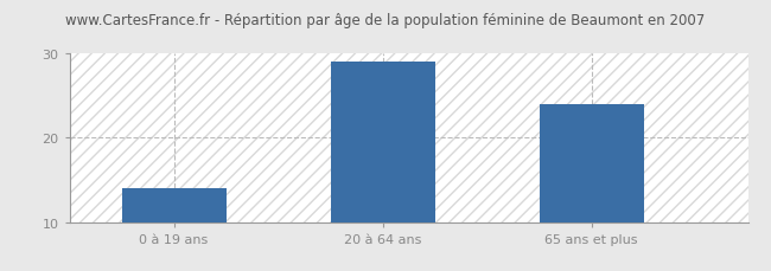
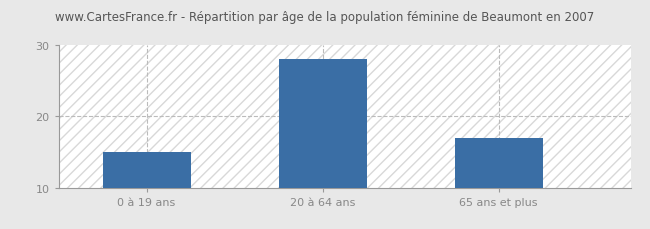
0 à 19 ans: 14 -> 15
20 à 64 ans: 29 -> 28
65 ans et plus: 24 -> 17
